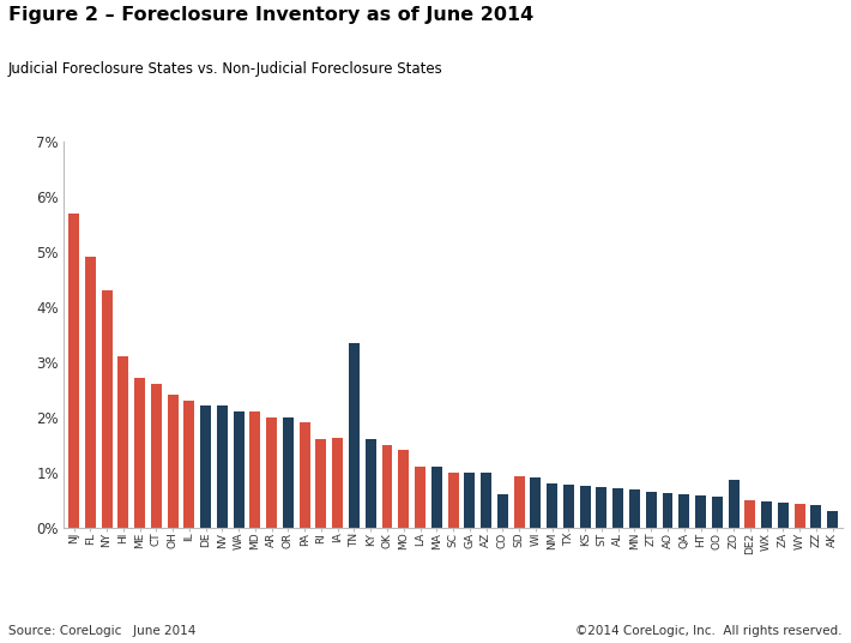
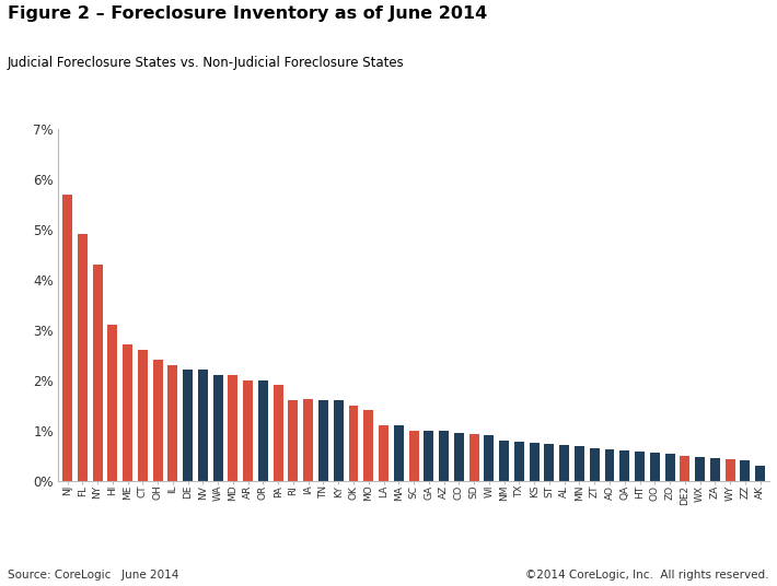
TN: 3.35% -> 1.60%
CO: 0.60% -> 0.95%
ZO: 0.85% -> 0.53%
